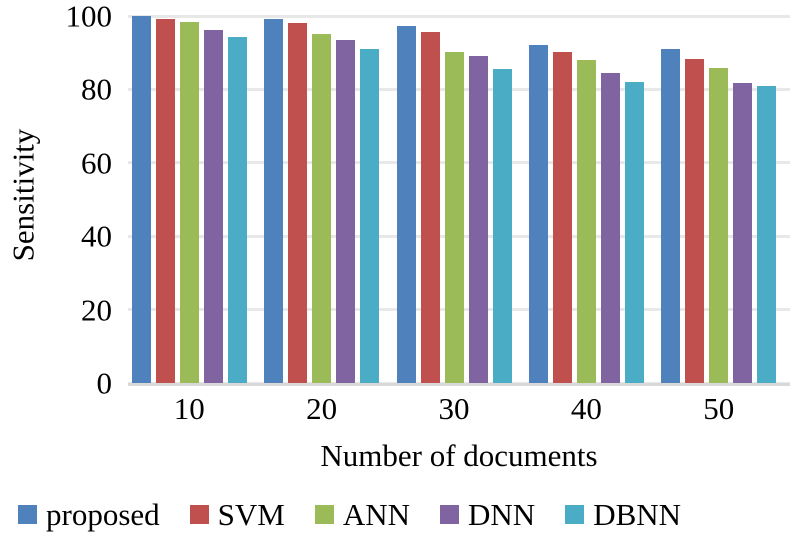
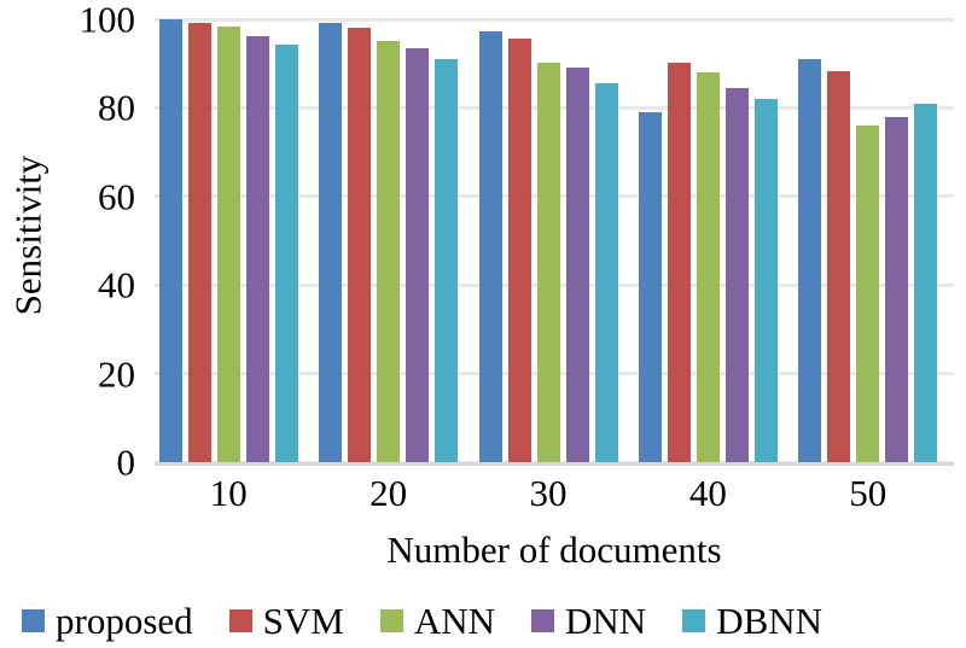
proposed/40: 92 -> 79
ANN/50: 86 -> 76
DNN/50: 82 -> 78
